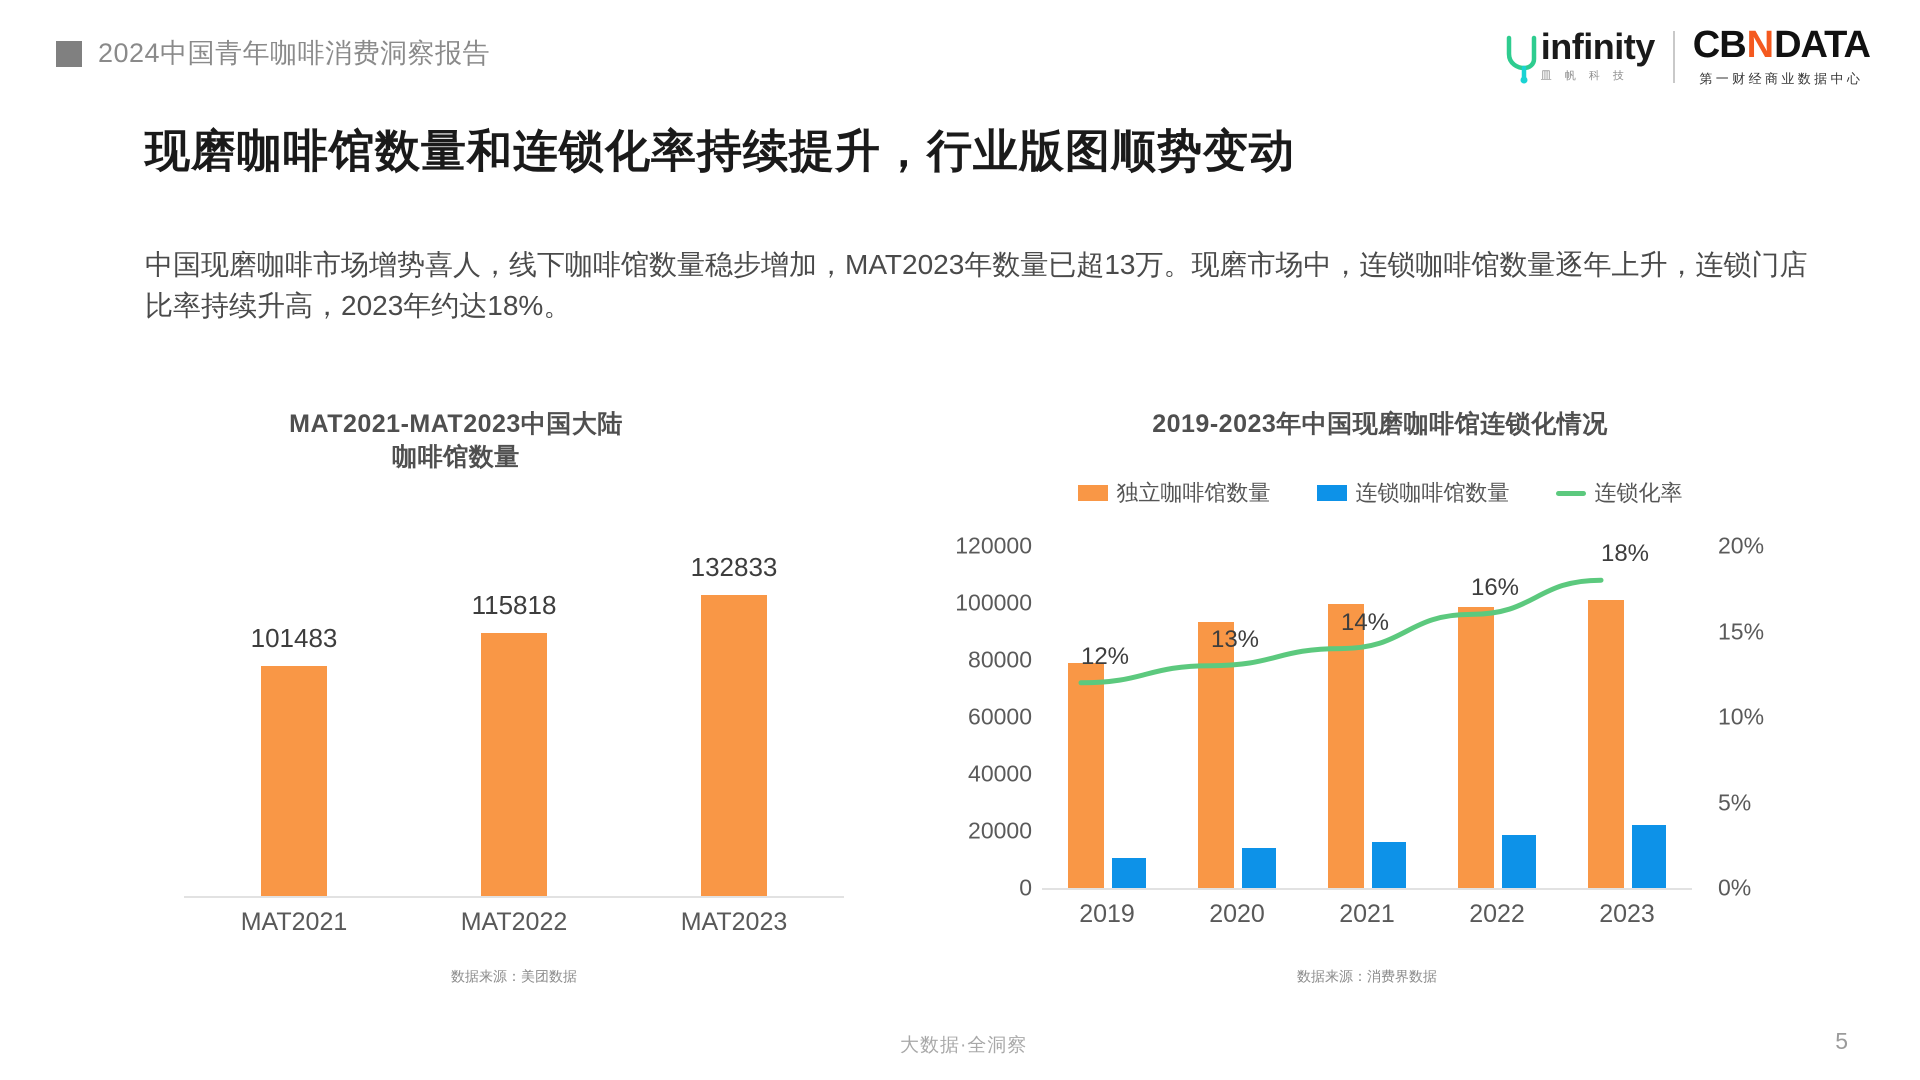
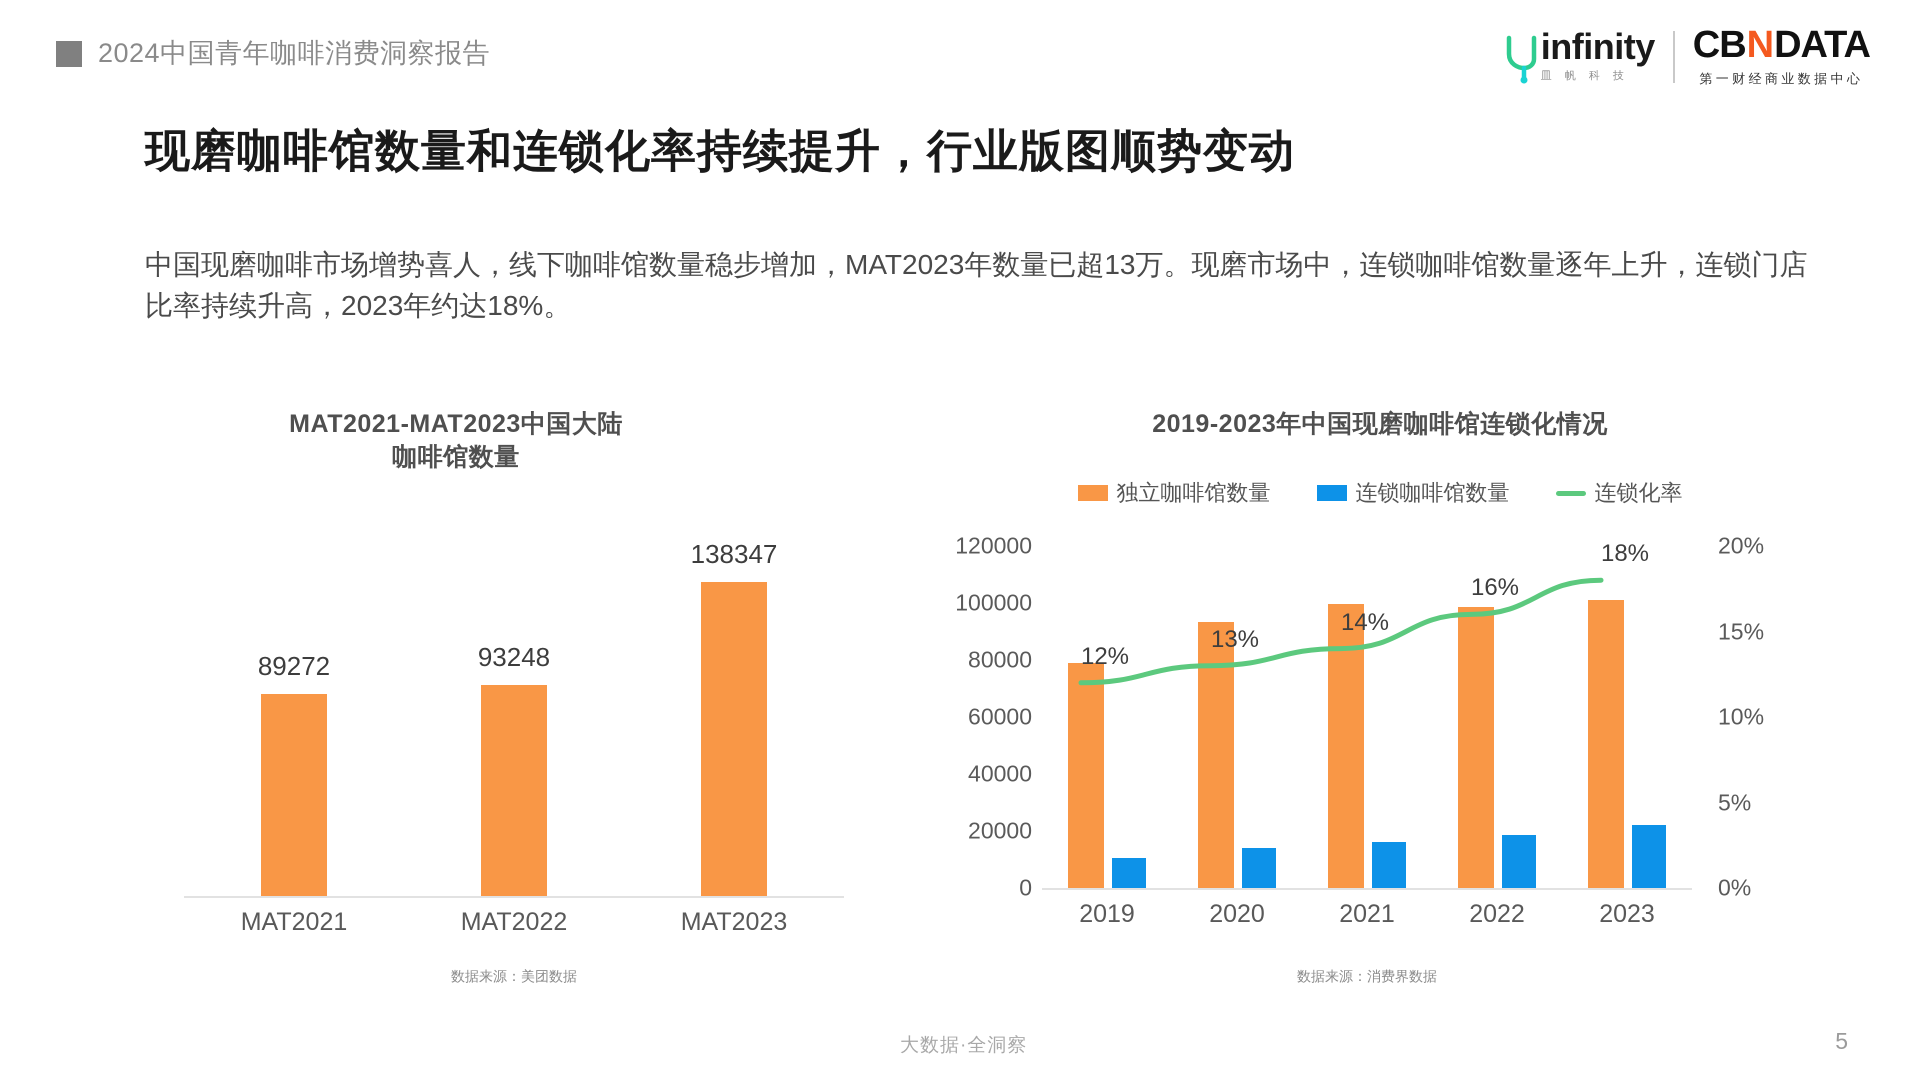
MAT2021-MAT2023中国大陆 咖啡馆数量/MAT2021: 101483 -> 89272
MAT2021-MAT2023中国大陆 咖啡馆数量/MAT2022: 115818 -> 93248
MAT2021-MAT2023中国大陆 咖啡馆数量/MAT2023: 132833 -> 138347
